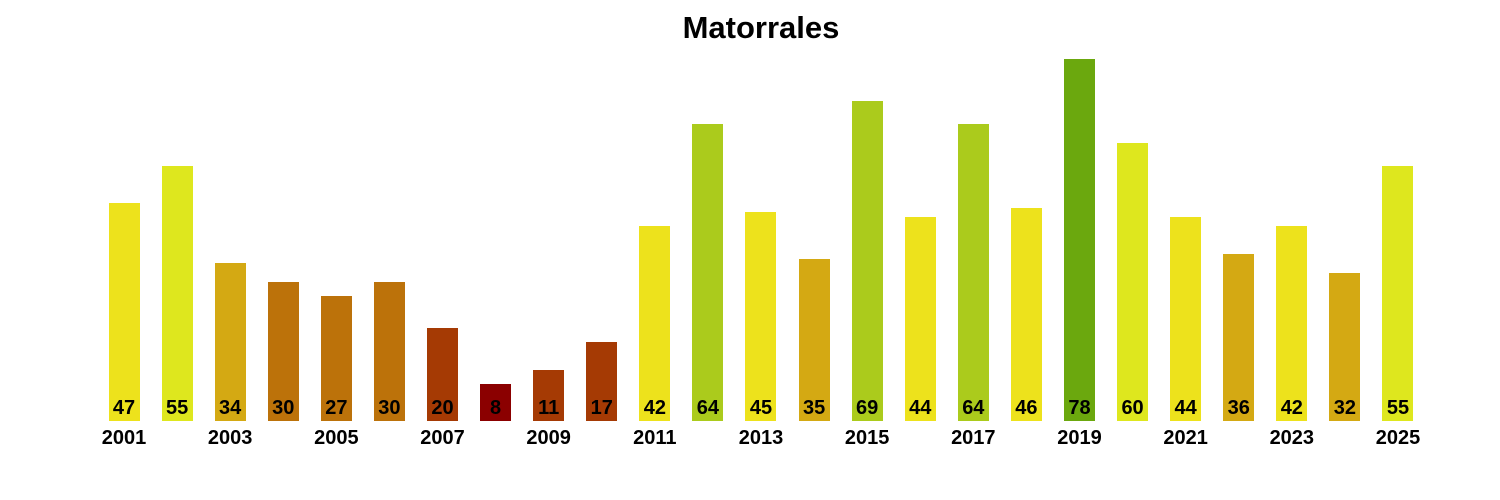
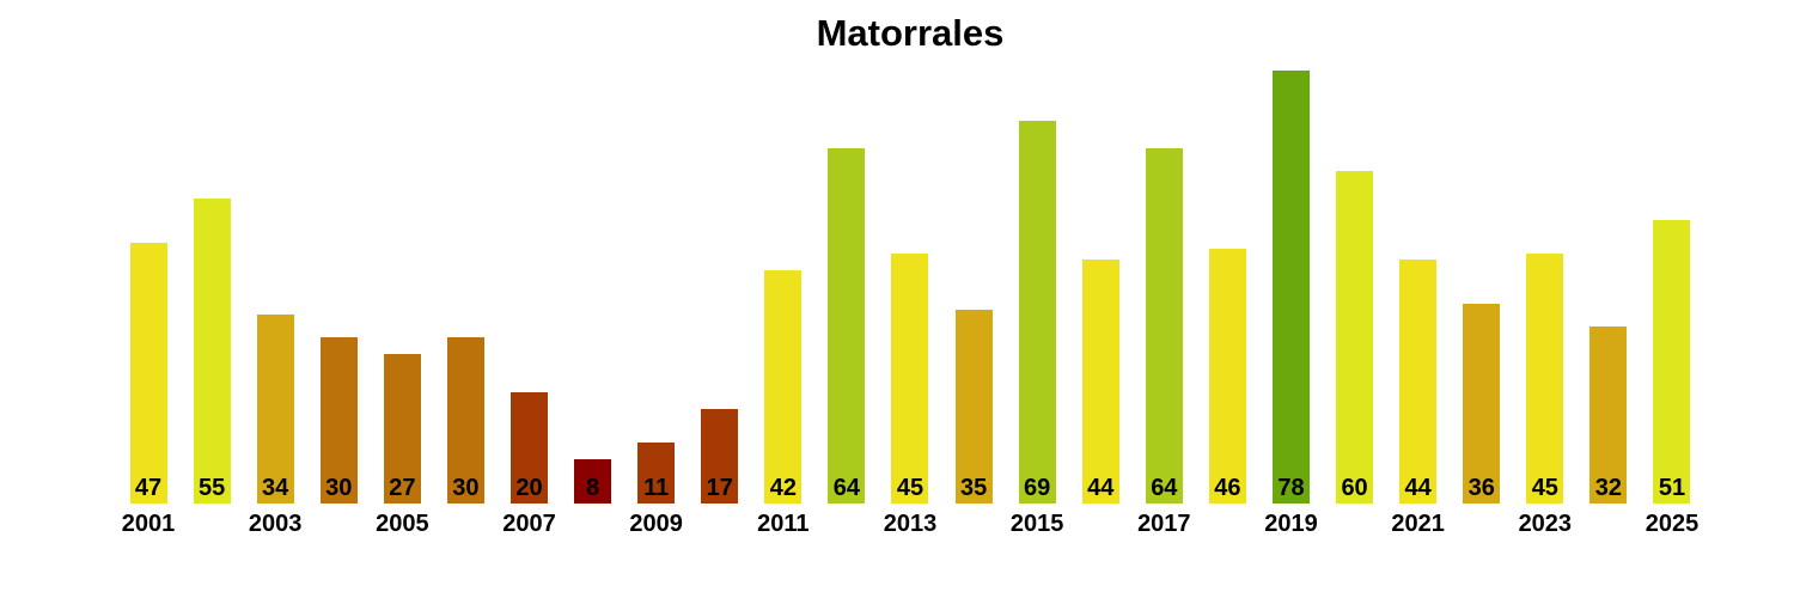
2023: 42 -> 45
2025: 55 -> 51
